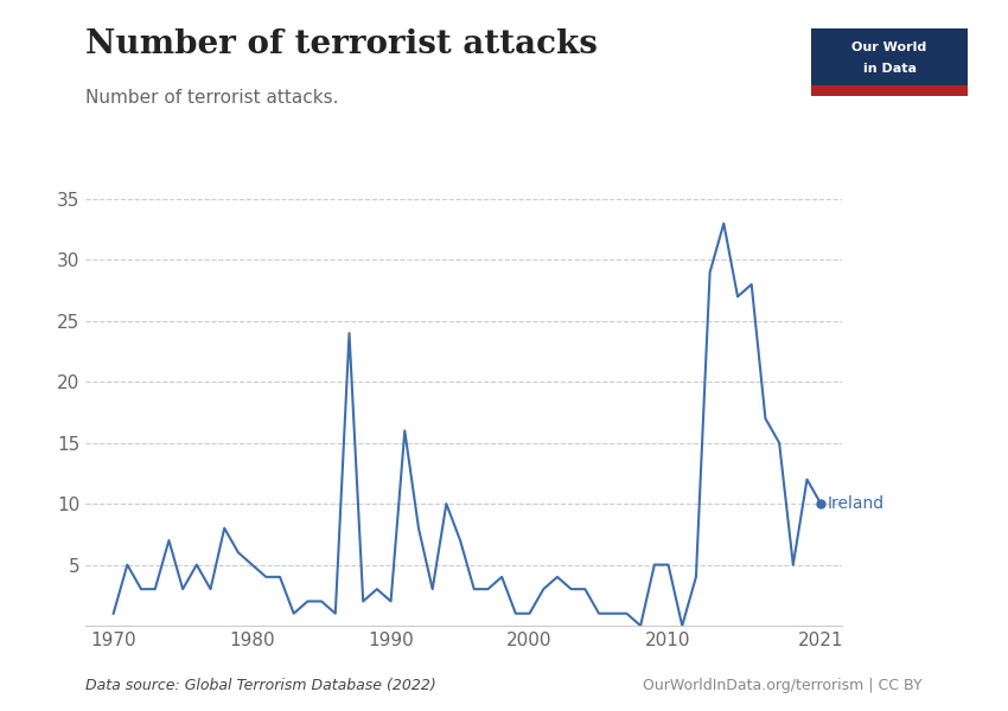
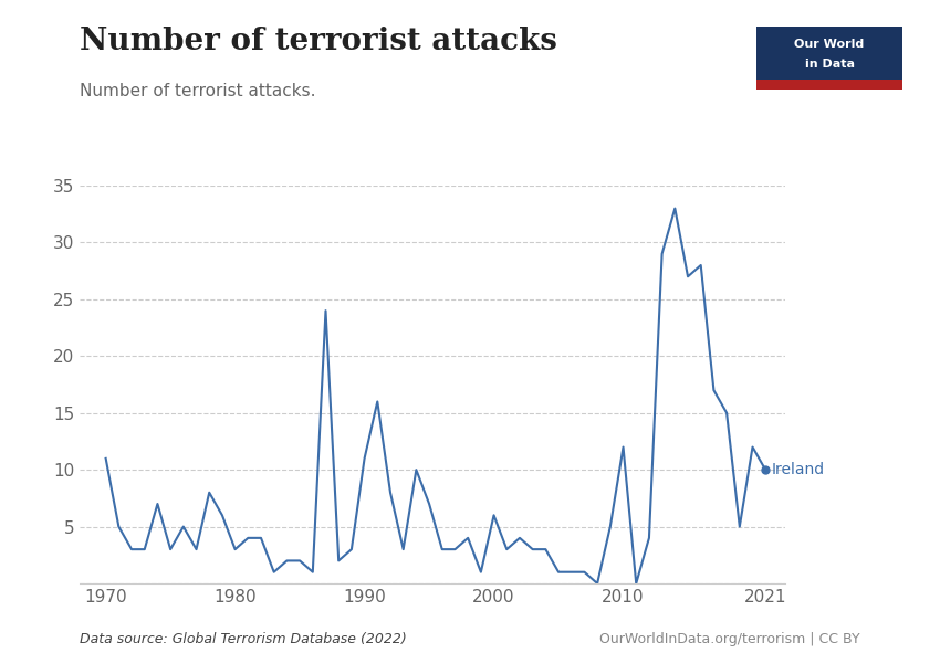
1970: 1 -> 11
1980: 5 -> 3
1990: 2 -> 11
2000: 1 -> 6
2010: 5 -> 12
